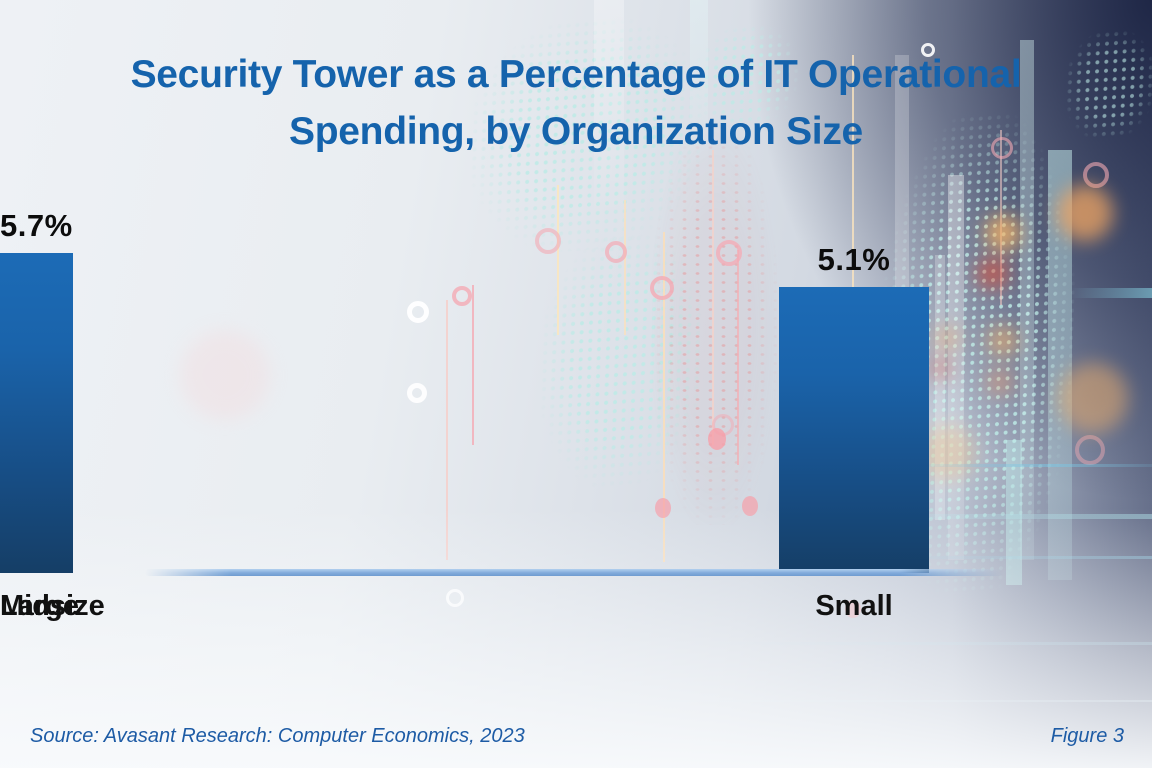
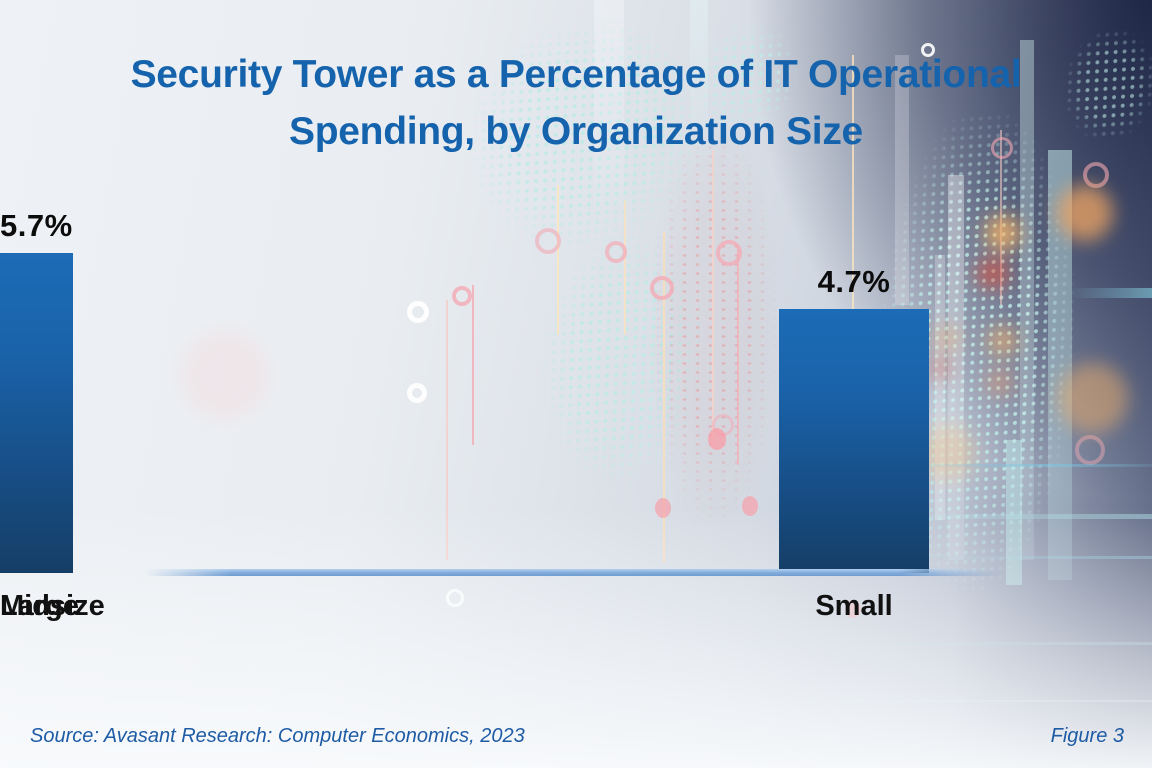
Small: 5.1% -> 4.7%
